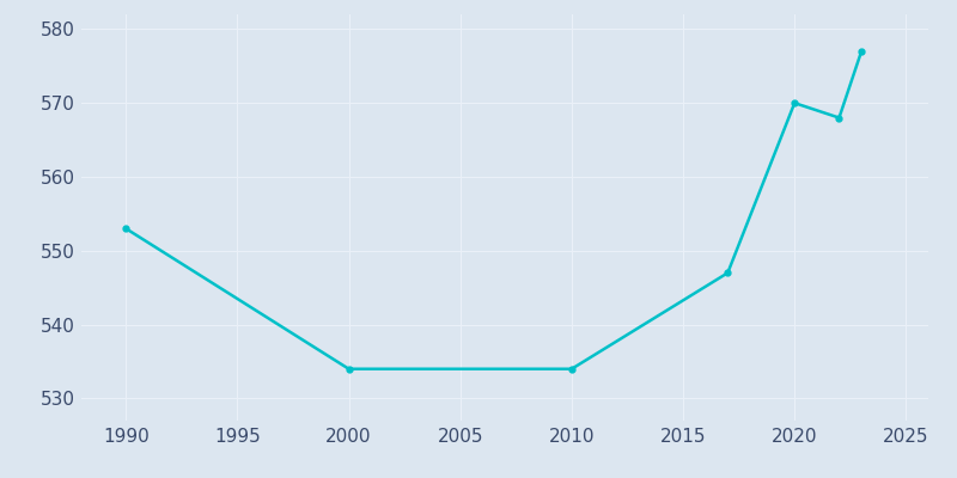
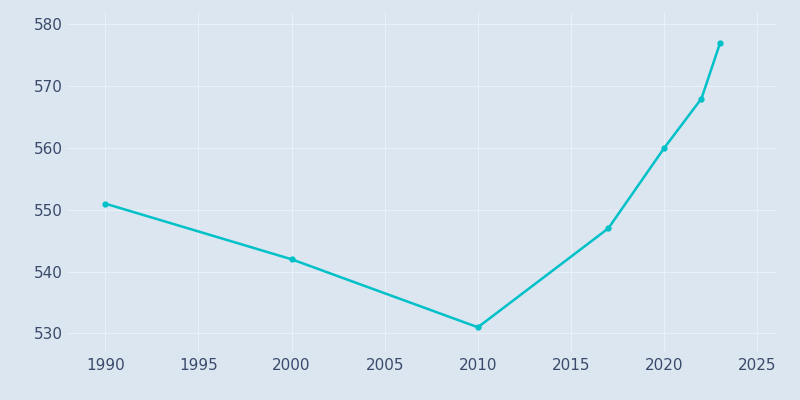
1990: 553 -> 551
2000: 534 -> 542
2010: 534 -> 531
2020: 570 -> 560
